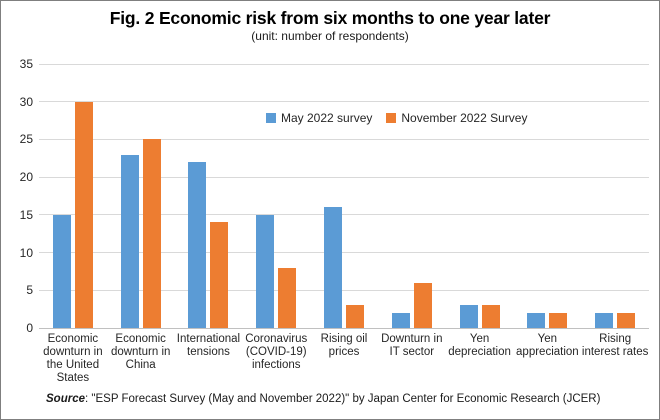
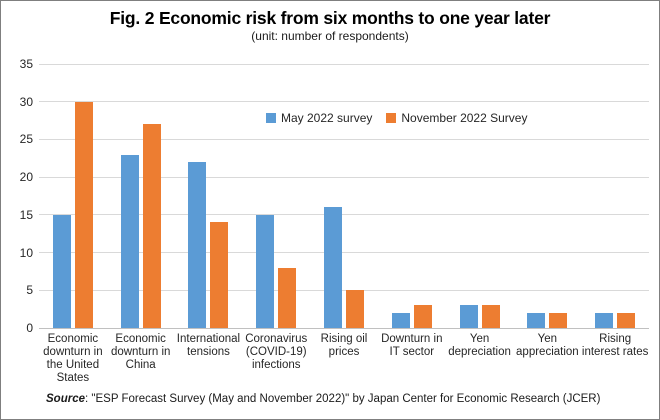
November 2022 Survey/Economic downturn in China: 25 -> 27
November 2022 Survey/Rising oil prices: 3 -> 5
November 2022 Survey/Downturn in IT sector: 6 -> 3
